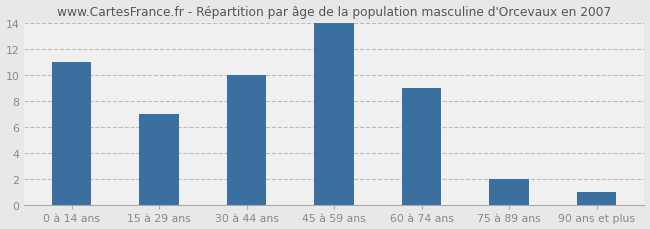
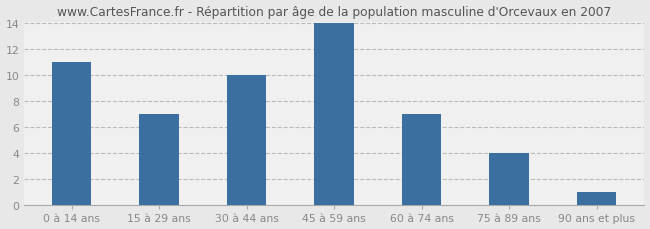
60 à 74 ans: 9 -> 7
75 à 89 ans: 2 -> 4
